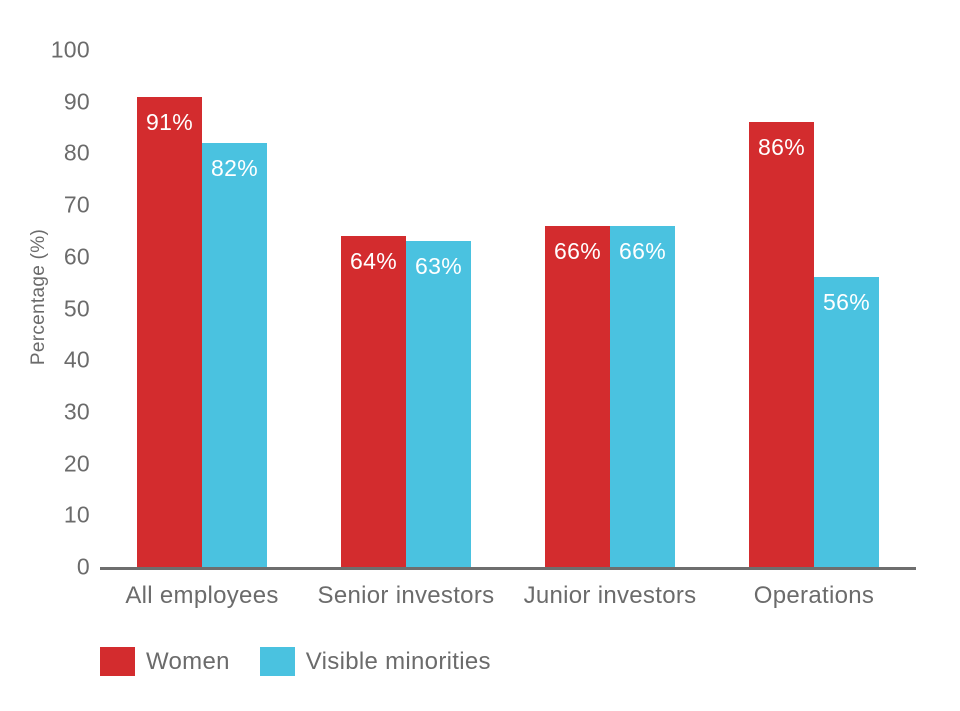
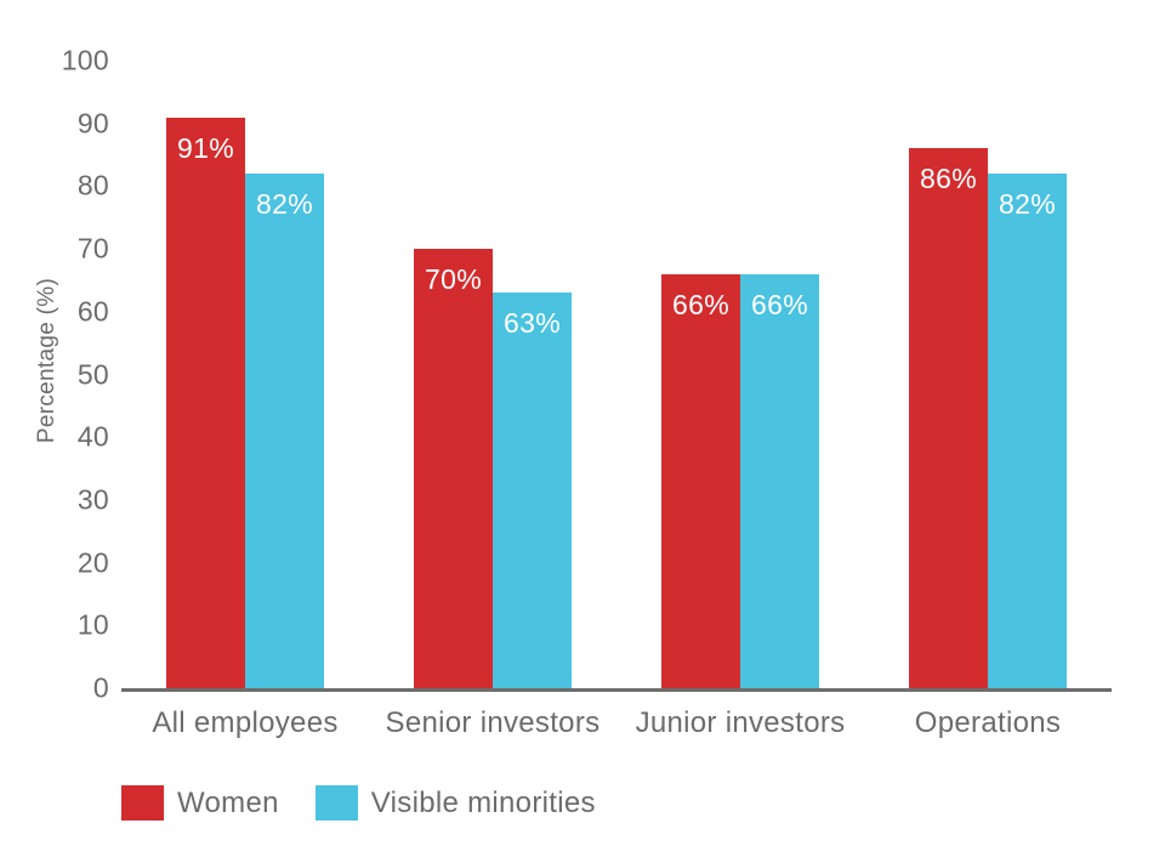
Women/Senior investors: 64% -> 70%
Visible minorities/Operations: 56% -> 82%
